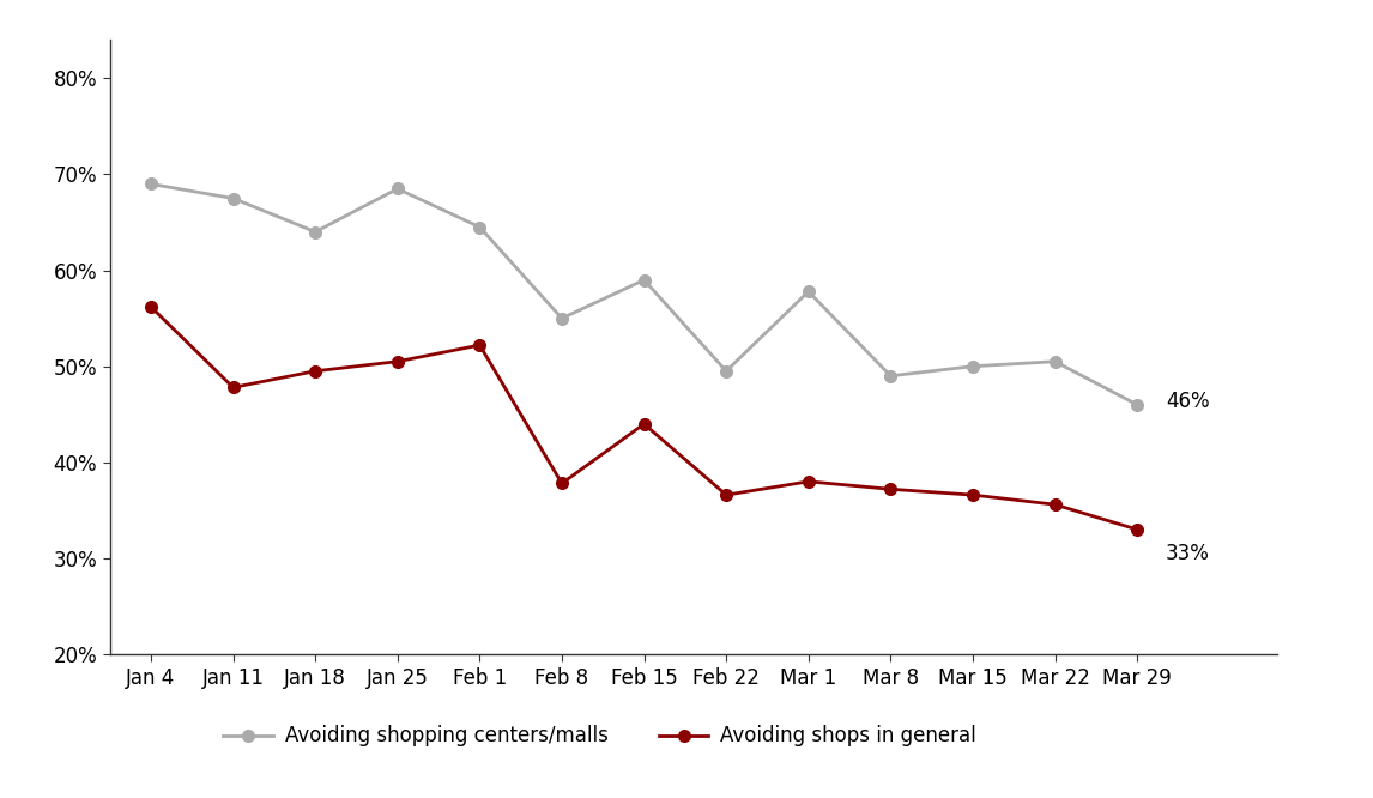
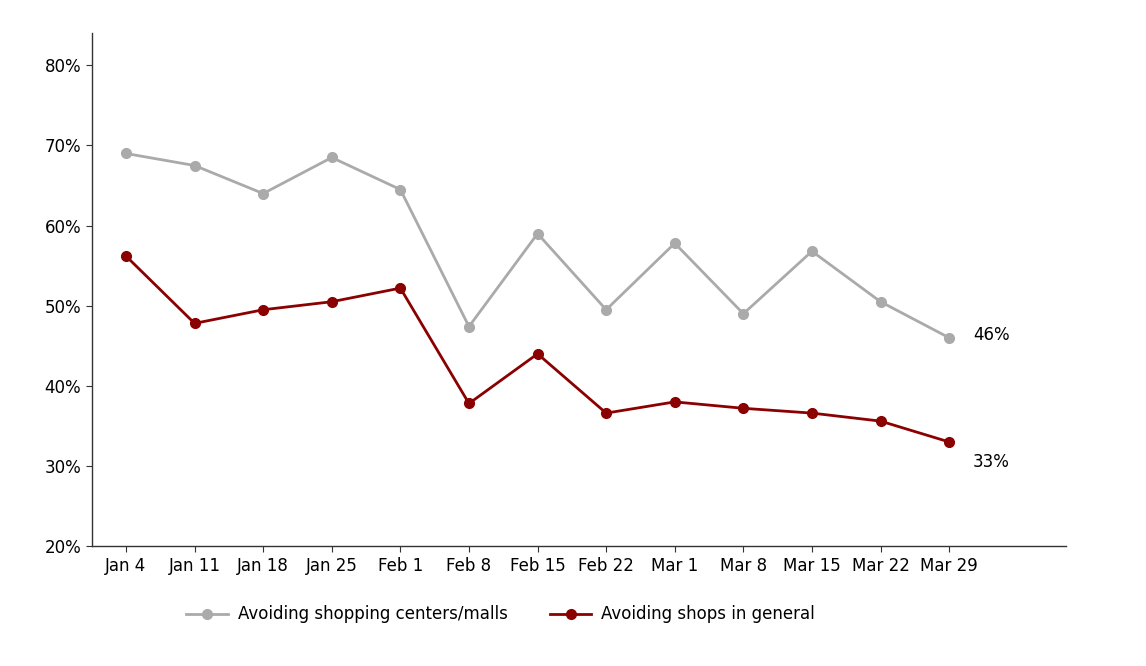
Avoiding shopping centers/malls/Feb 8: 55.0% -> 47.4%
Avoiding shopping centers/malls/Mar 15: 50.0% -> 56.8%
